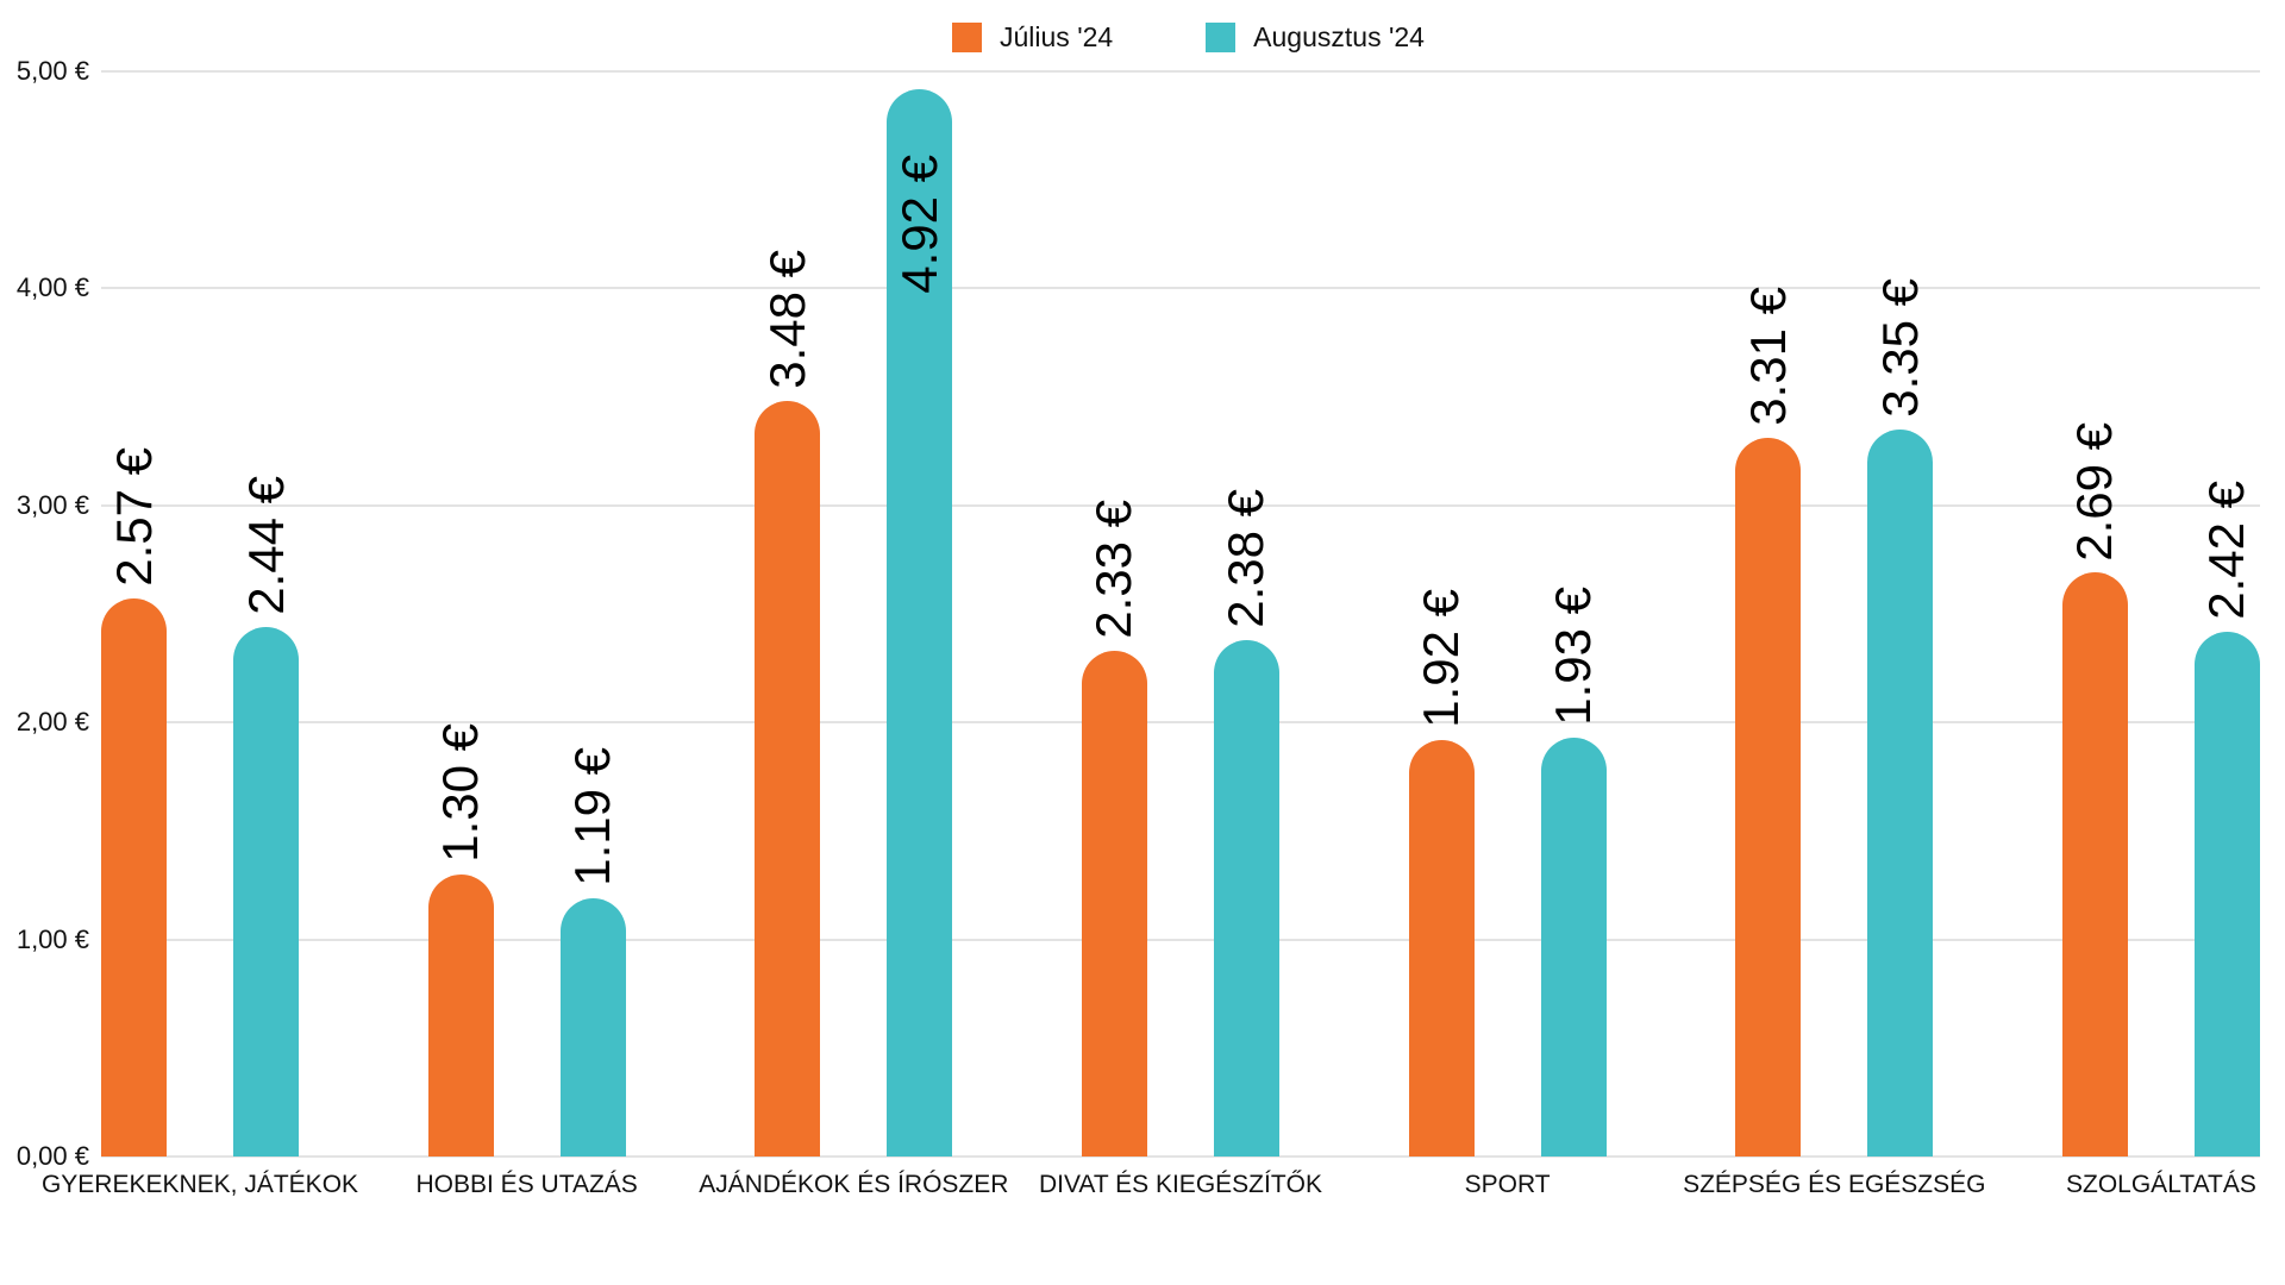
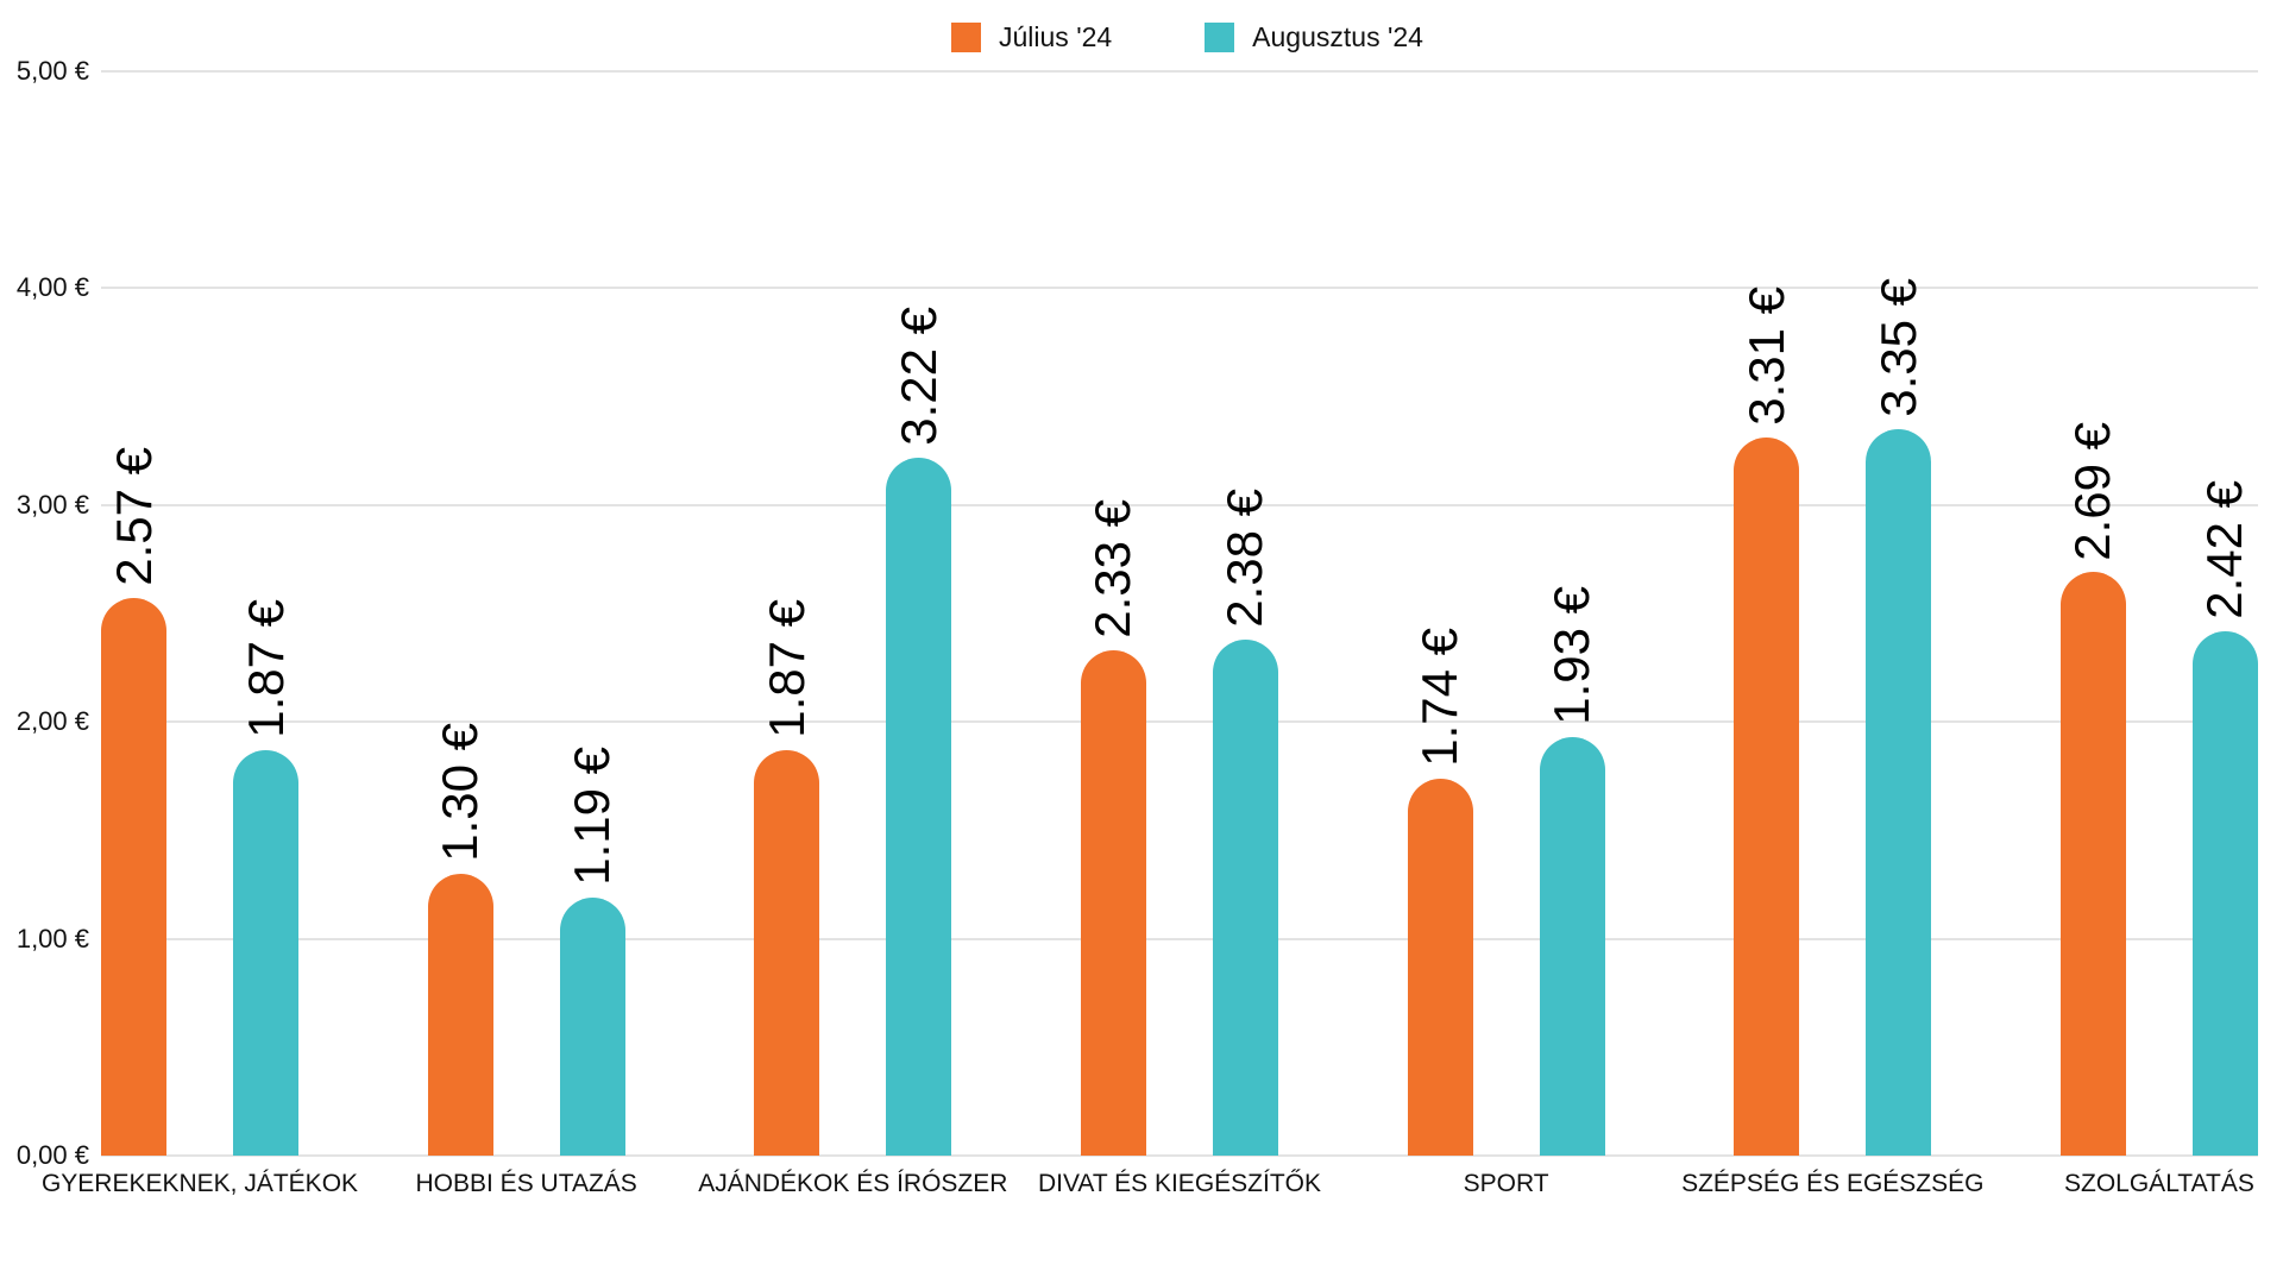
Augusztus '24/GYEREKEKNEK, JÁTÉKOK: 2.44 -> 1.87
Július '24/AJÁNDÉKOK ÉS ÍRÓSZER: 3.48 -> 1.87
Augusztus '24/AJÁNDÉKOK ÉS ÍRÓSZER: 4.92 -> 3.22
Július '24/SPORT: 1.92 -> 1.74
